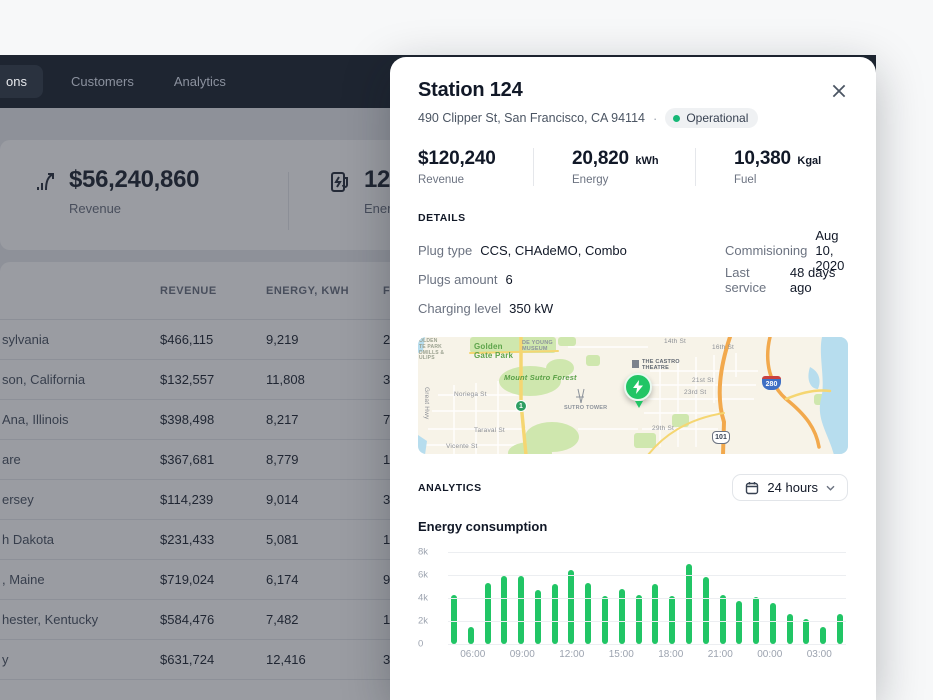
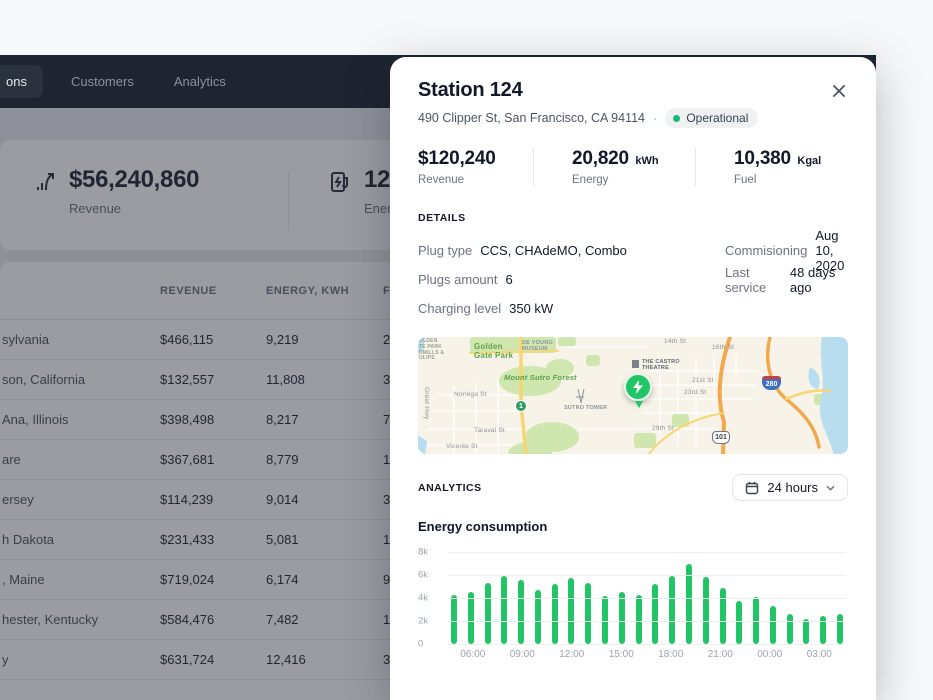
06:00: 1.5k -> 4.5k
09:00: 5.9k -> 5.6k
12:00: 6.4k -> 5.7k
15:00: 4.8k -> 4.5k
18:00: 4.2k -> 5.9k
21:00: 4.3k -> 4.9k
00:00: 3.6k -> 3.3k
03:00: 1.5k -> 2.4k
